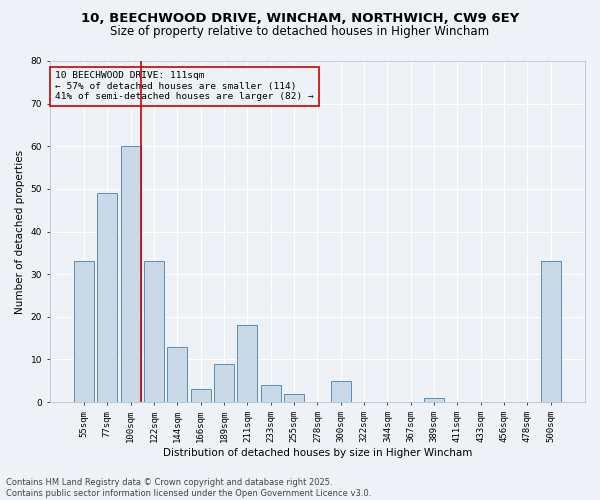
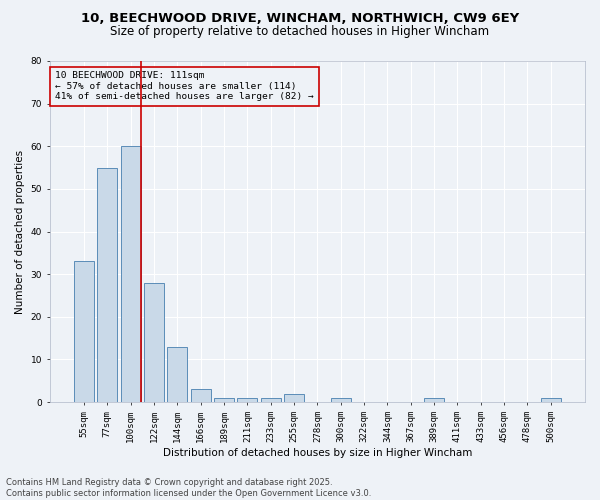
77sqm: 49 -> 55
122sqm: 33 -> 28
189sqm: 9 -> 1
211sqm: 18 -> 1
233sqm: 4 -> 1
300sqm: 5 -> 1
500sqm: 33 -> 1
